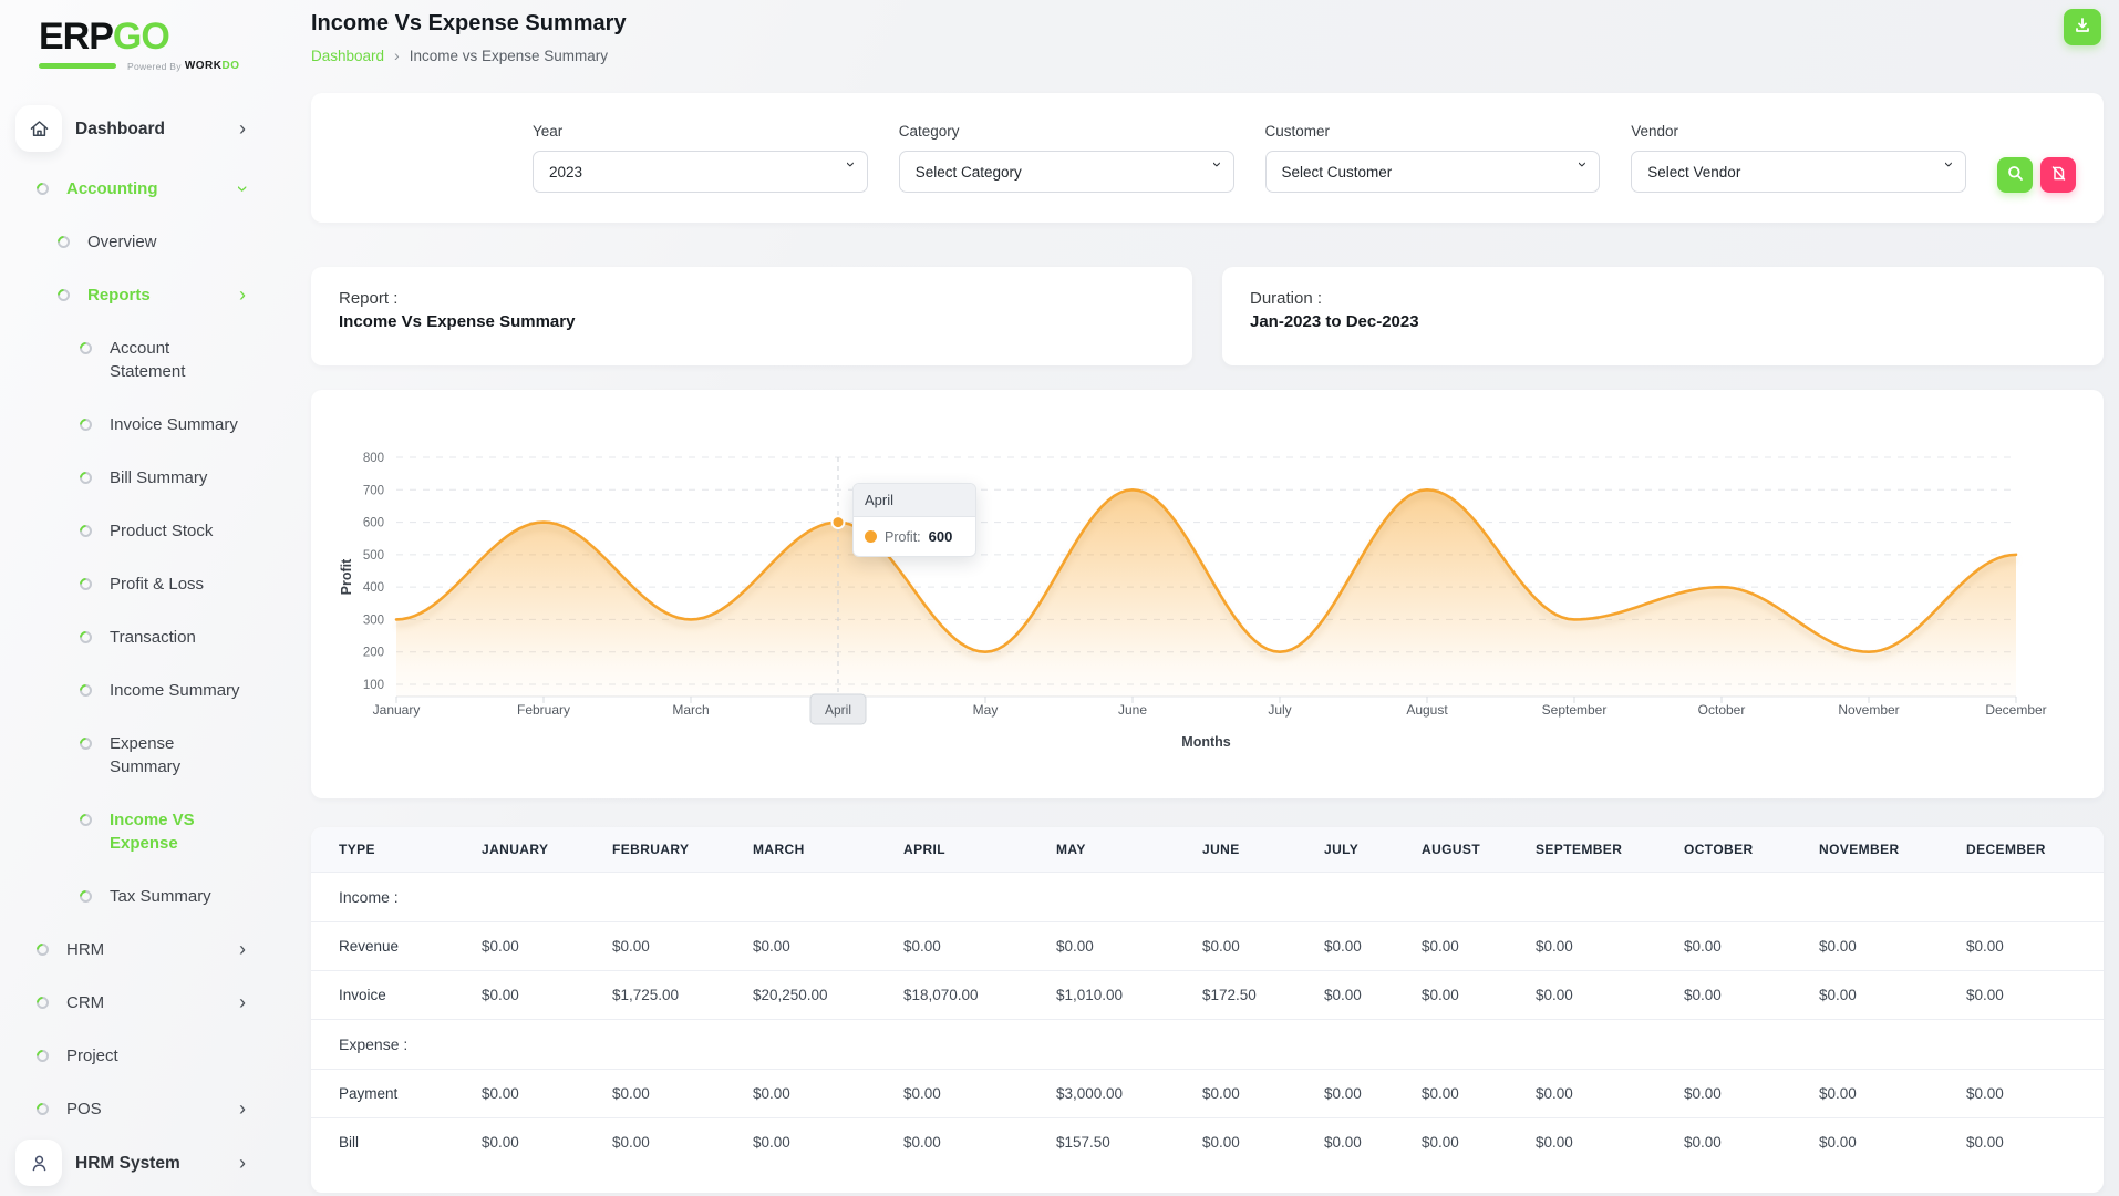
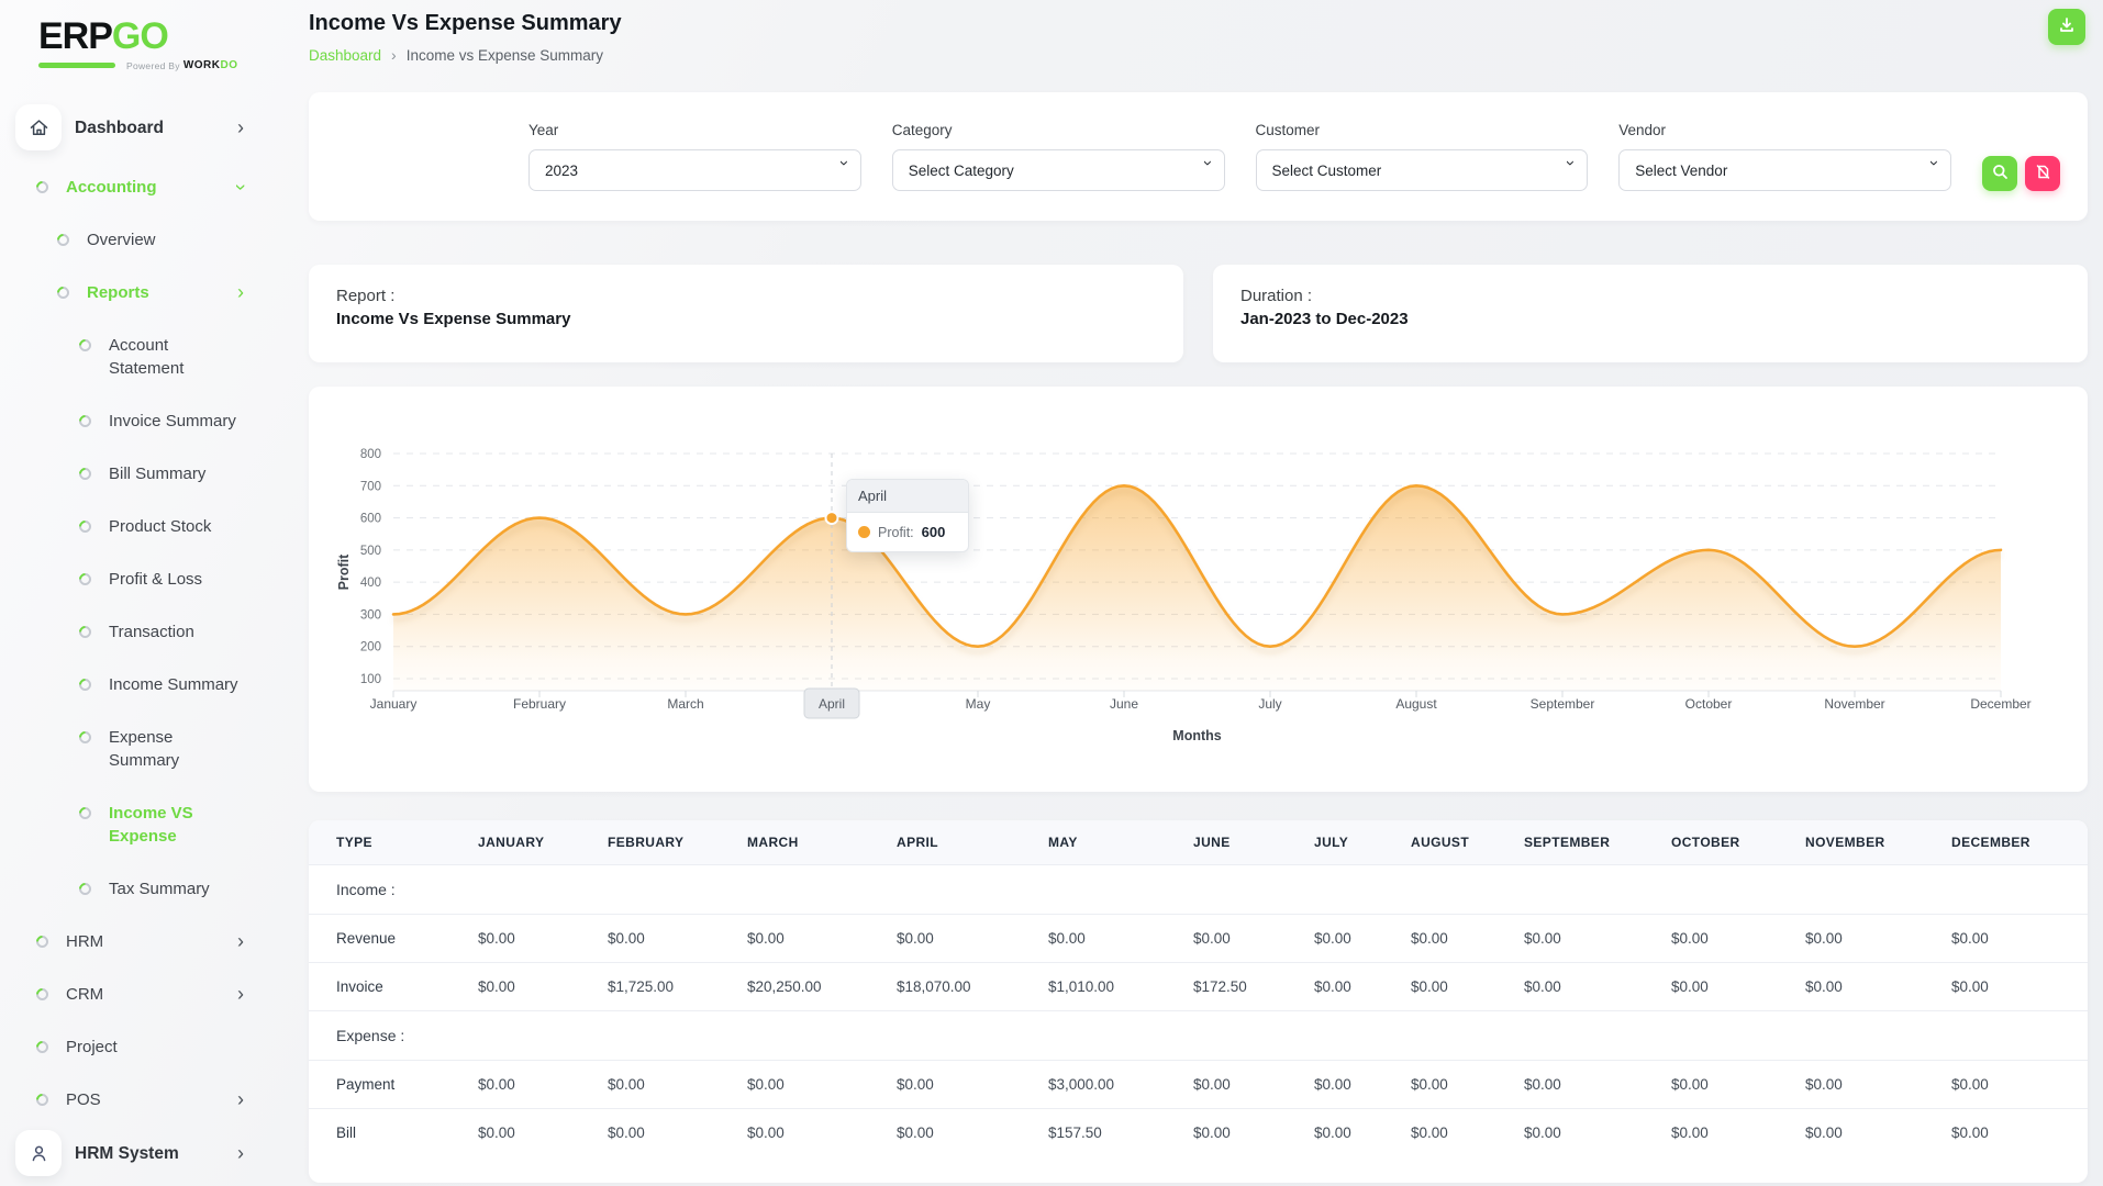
October: 400 -> 500
